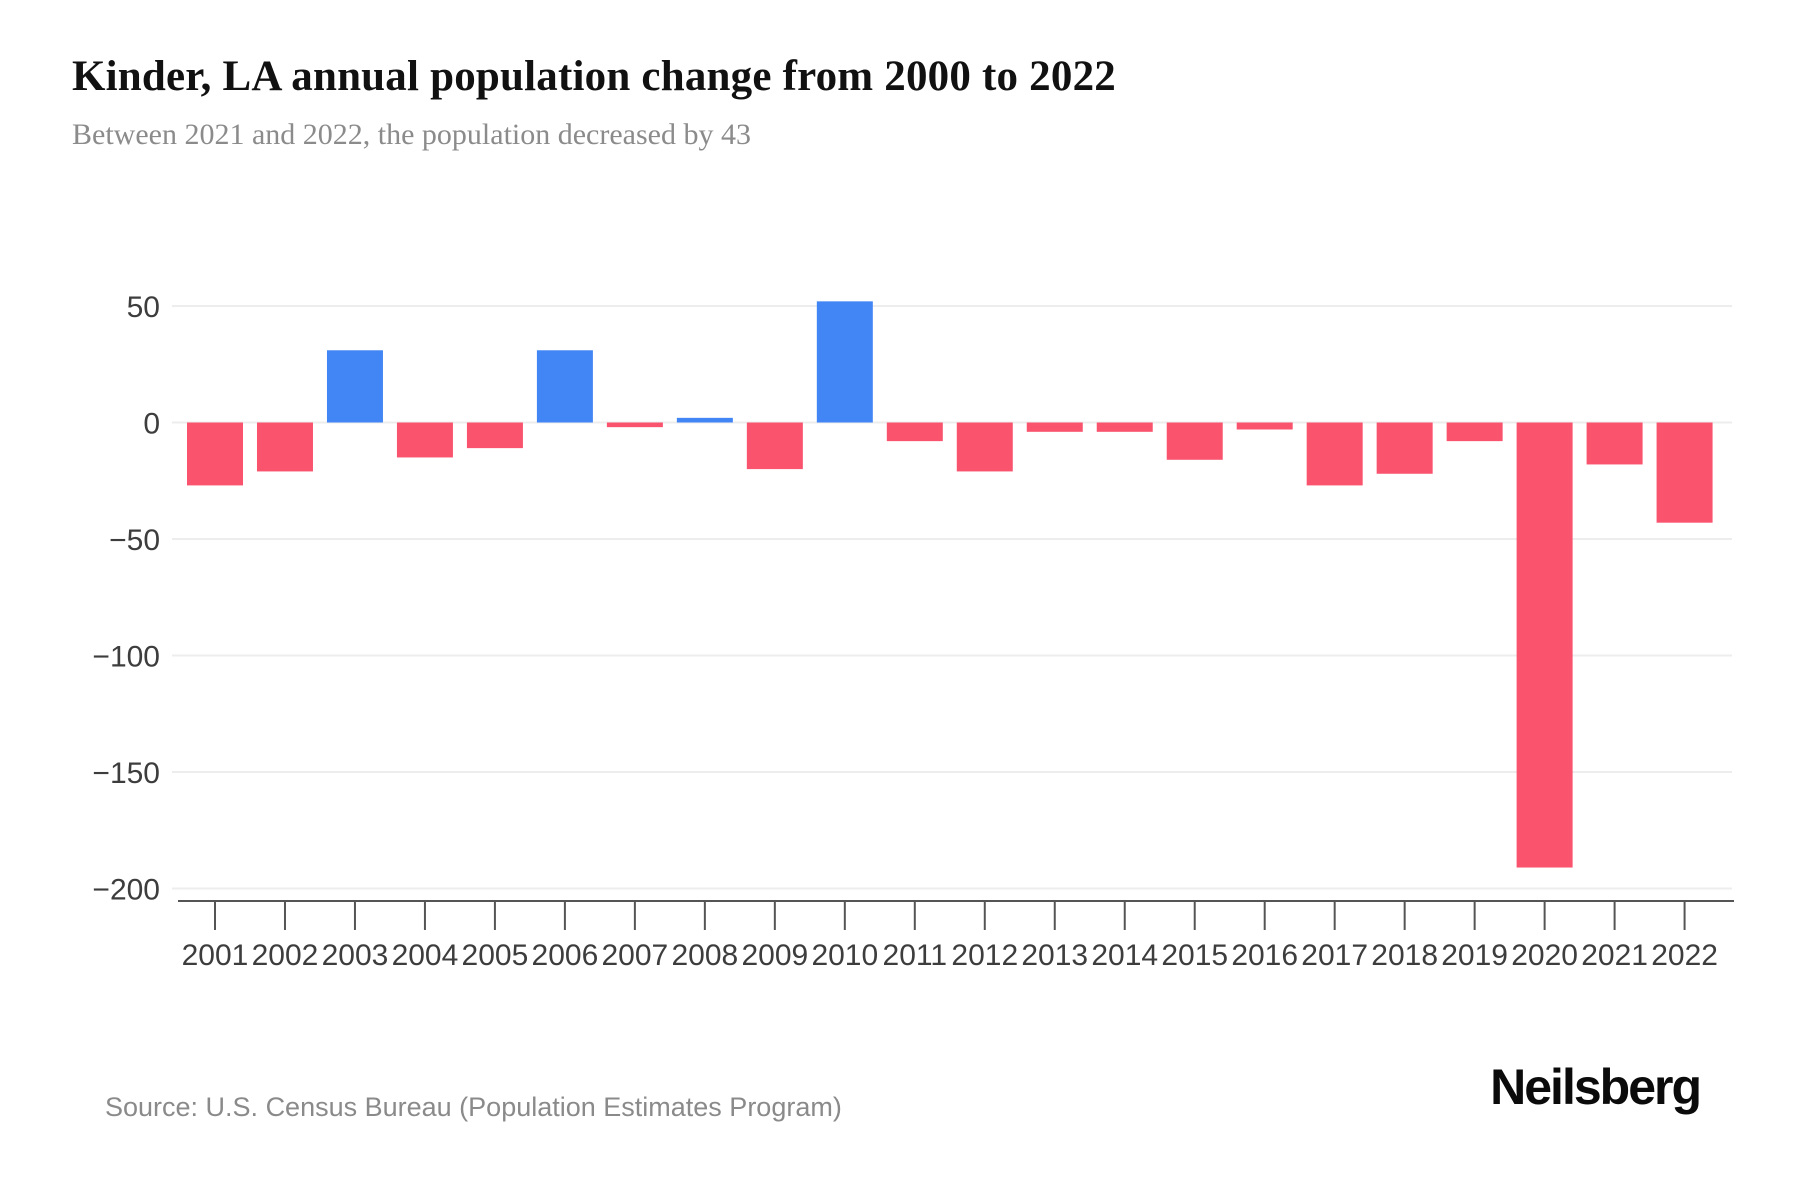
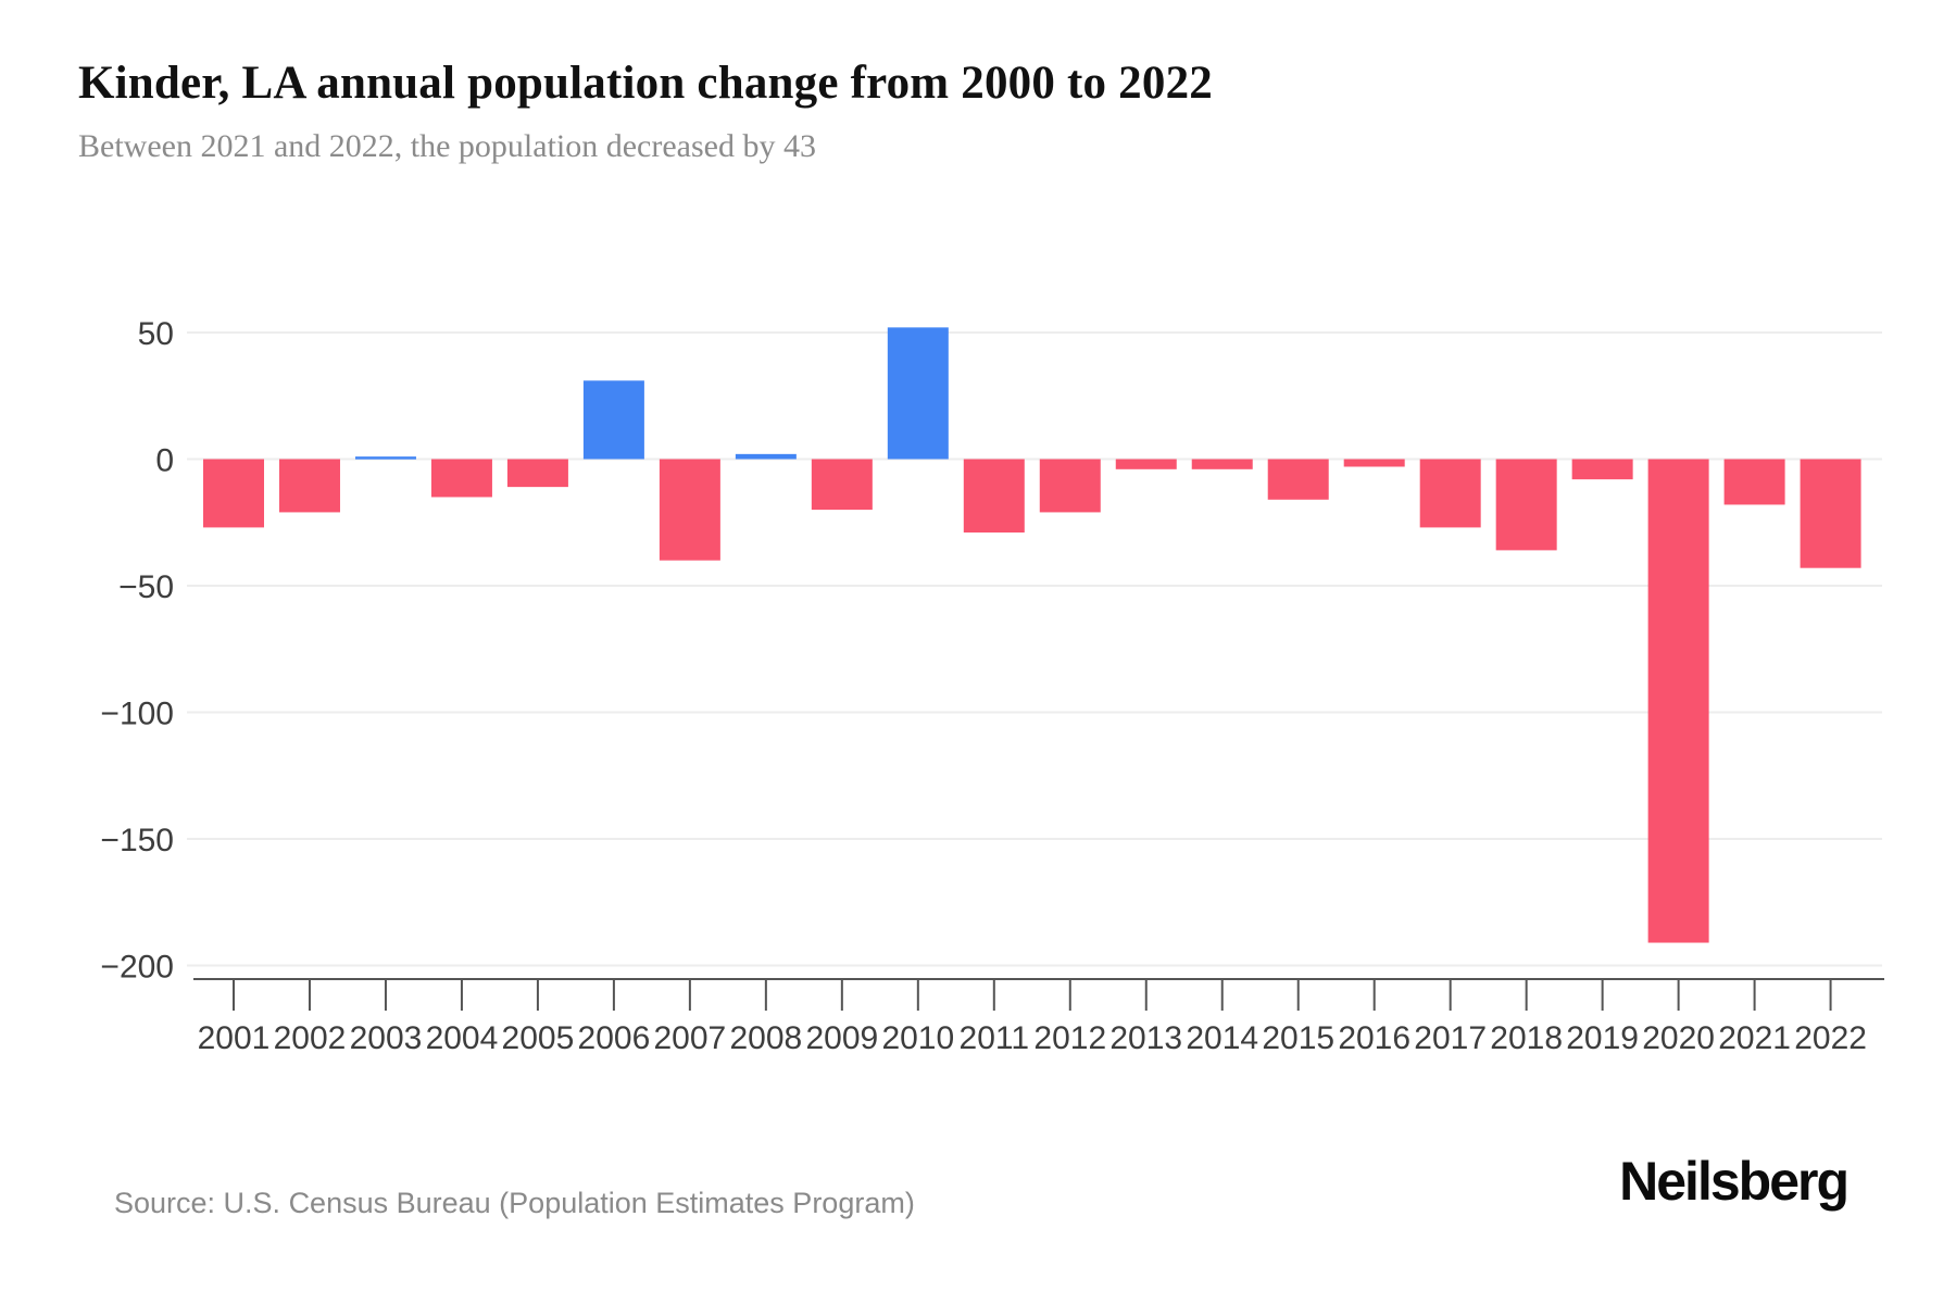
2003: 31 -> 1
2007: -2 -> -40
2011: -8 -> -29
2018: -22 -> -36
